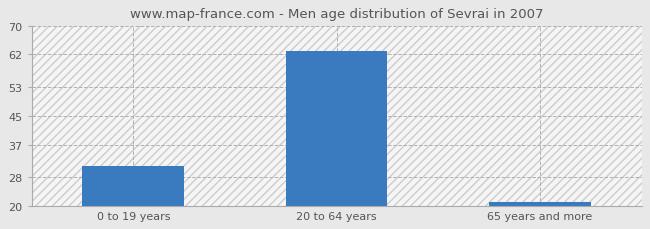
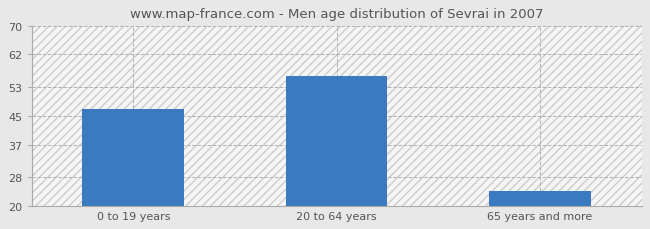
0 to 19 years: 31 -> 47
20 to 64 years: 63 -> 56
65 years and more: 21 -> 24
